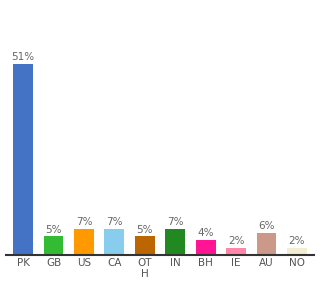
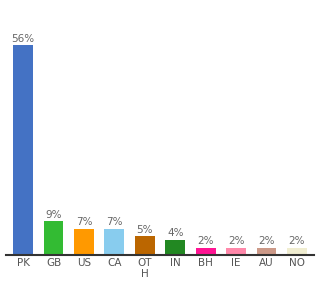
PK: 51% -> 56%
GB: 5% -> 9%
IN: 7% -> 4%
BH: 4% -> 2%
AU: 6% -> 2%
